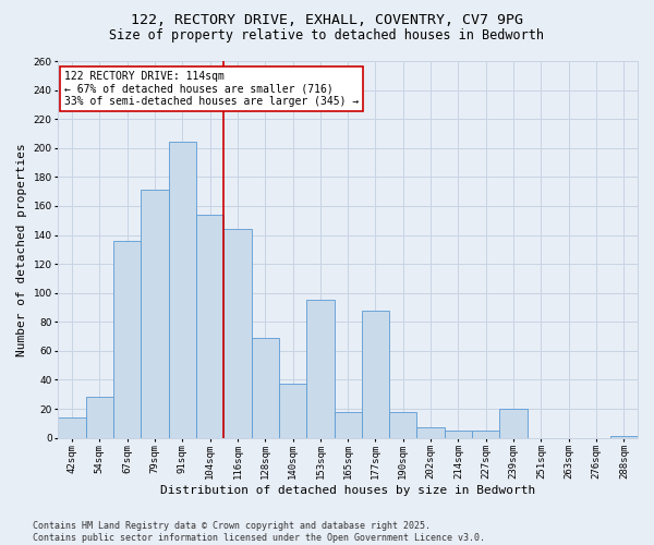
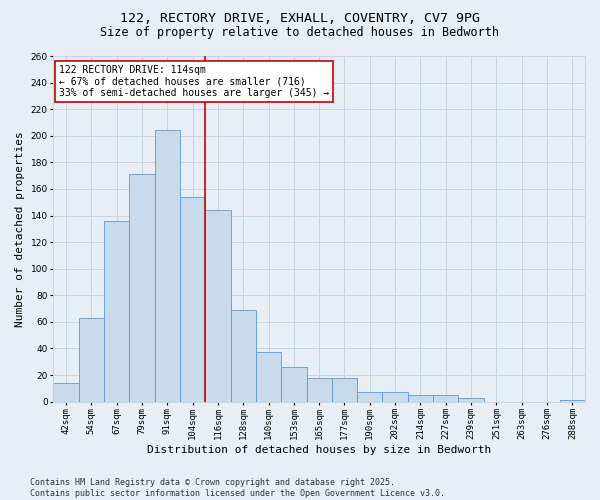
54sqm: 28 -> 63
153sqm: 95 -> 26
177sqm: 88 -> 18
190sqm: 18 -> 7
239sqm: 20 -> 3
